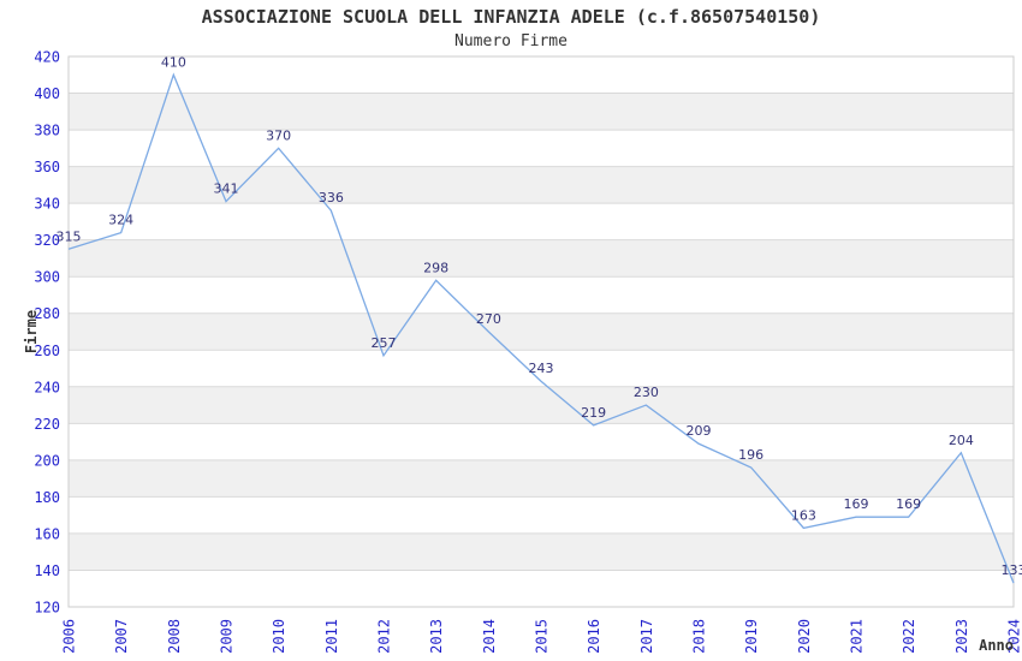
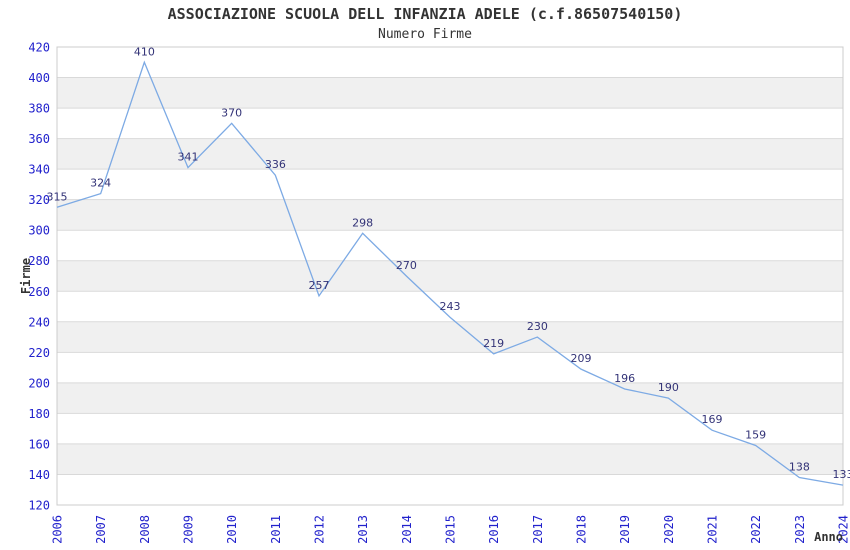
2020: 163 -> 190
2022: 169 -> 159
2023: 204 -> 138
